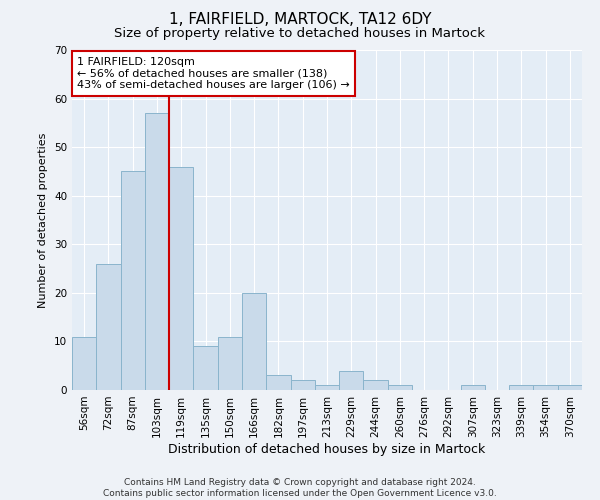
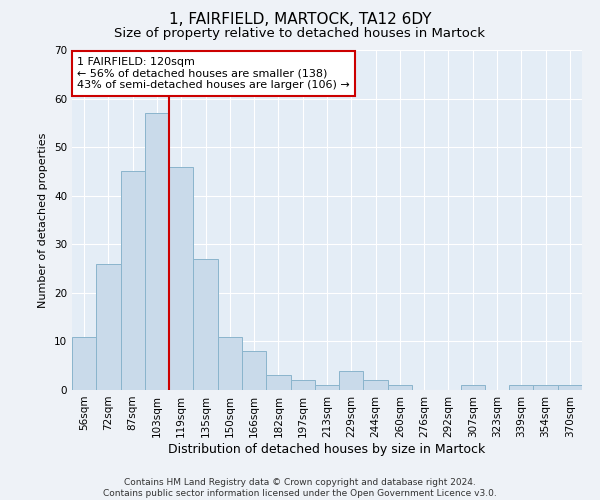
135sqm: 9 -> 27
166sqm: 20 -> 8
